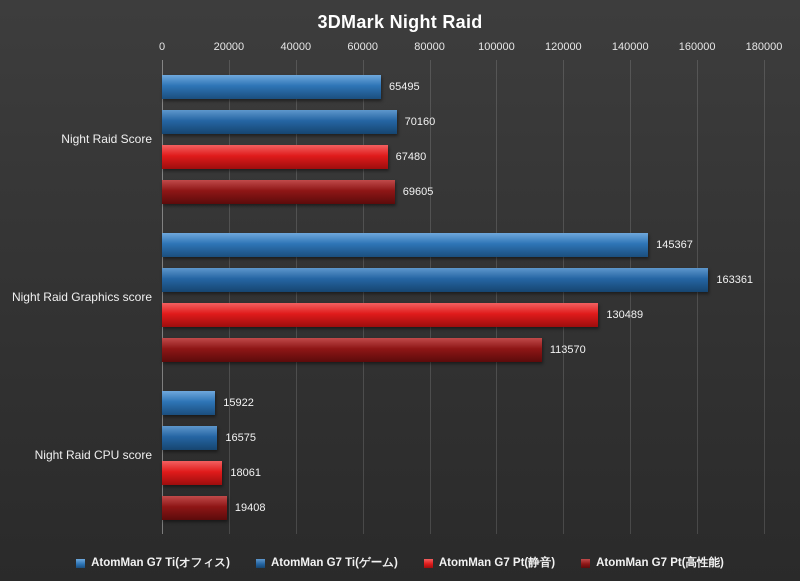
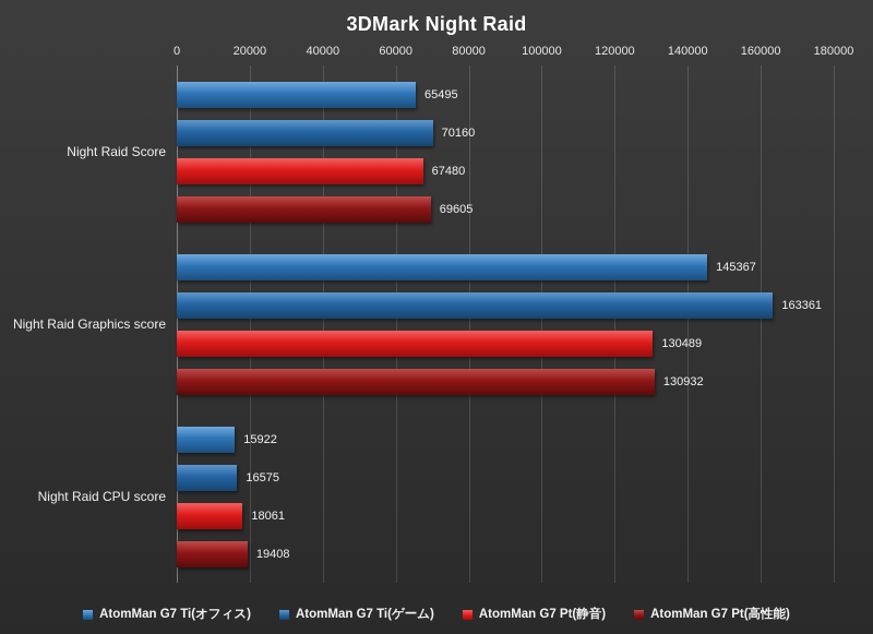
AtomMan G7 Pt(高性能)/Night Raid Graphics score: 113570 -> 130932
